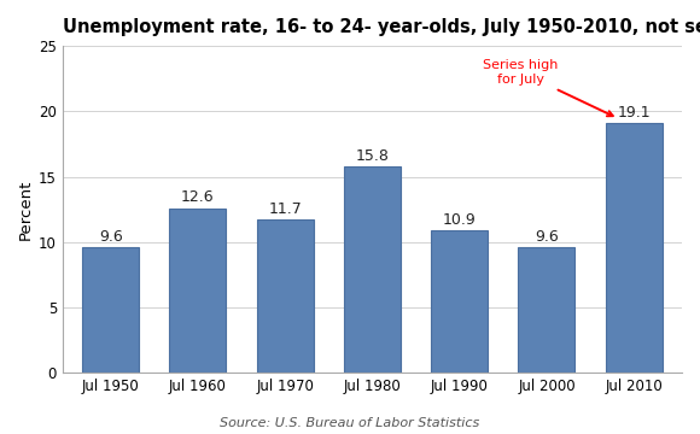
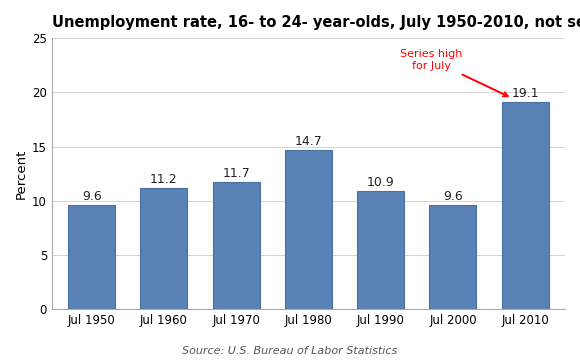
Jul 1960: 12.6 -> 11.2
Jul 1980: 15.8 -> 14.7
